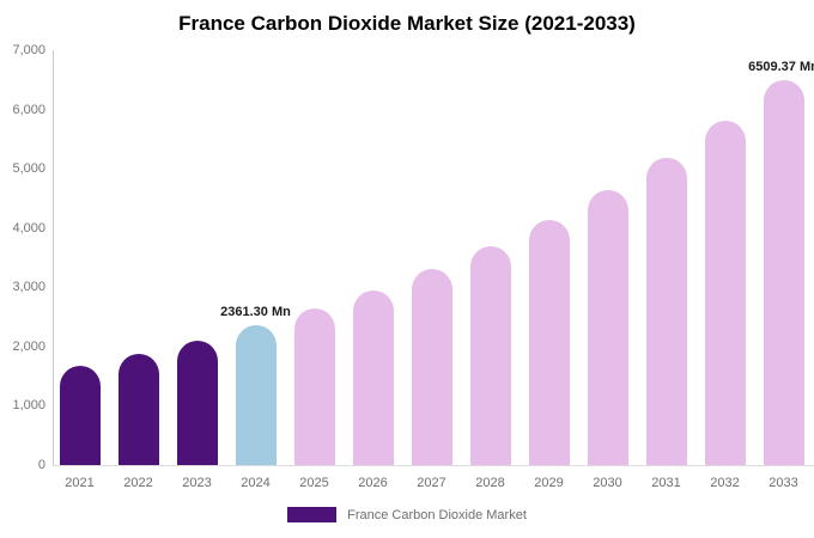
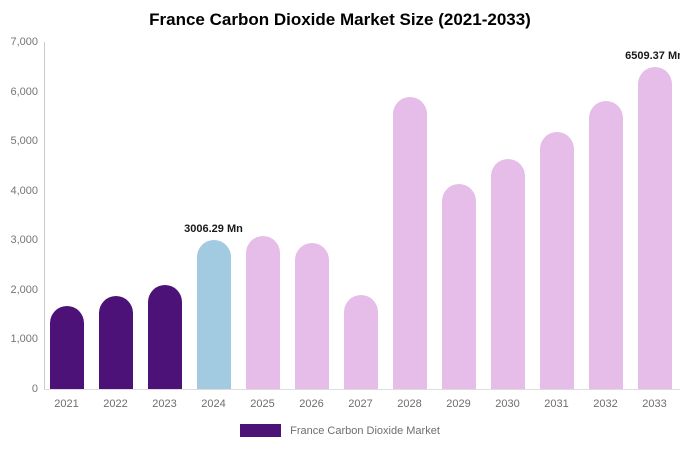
2024: 2361.30 -> 3006.29
2025: 2600 -> 3100
2027: 3300 -> 1900
2028: 3700 -> 5900
